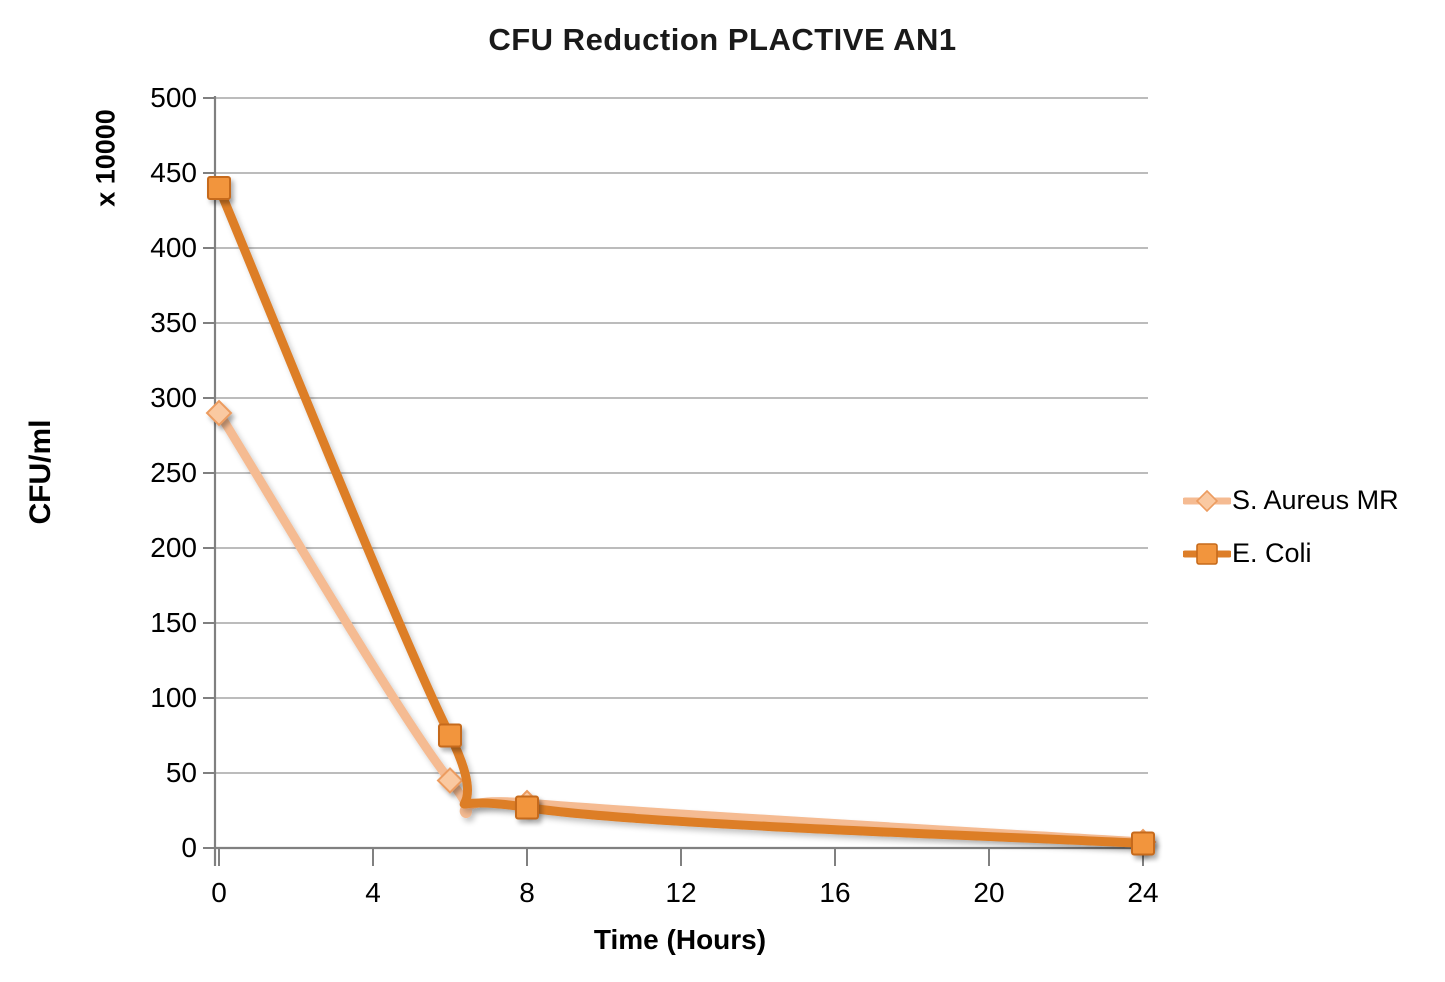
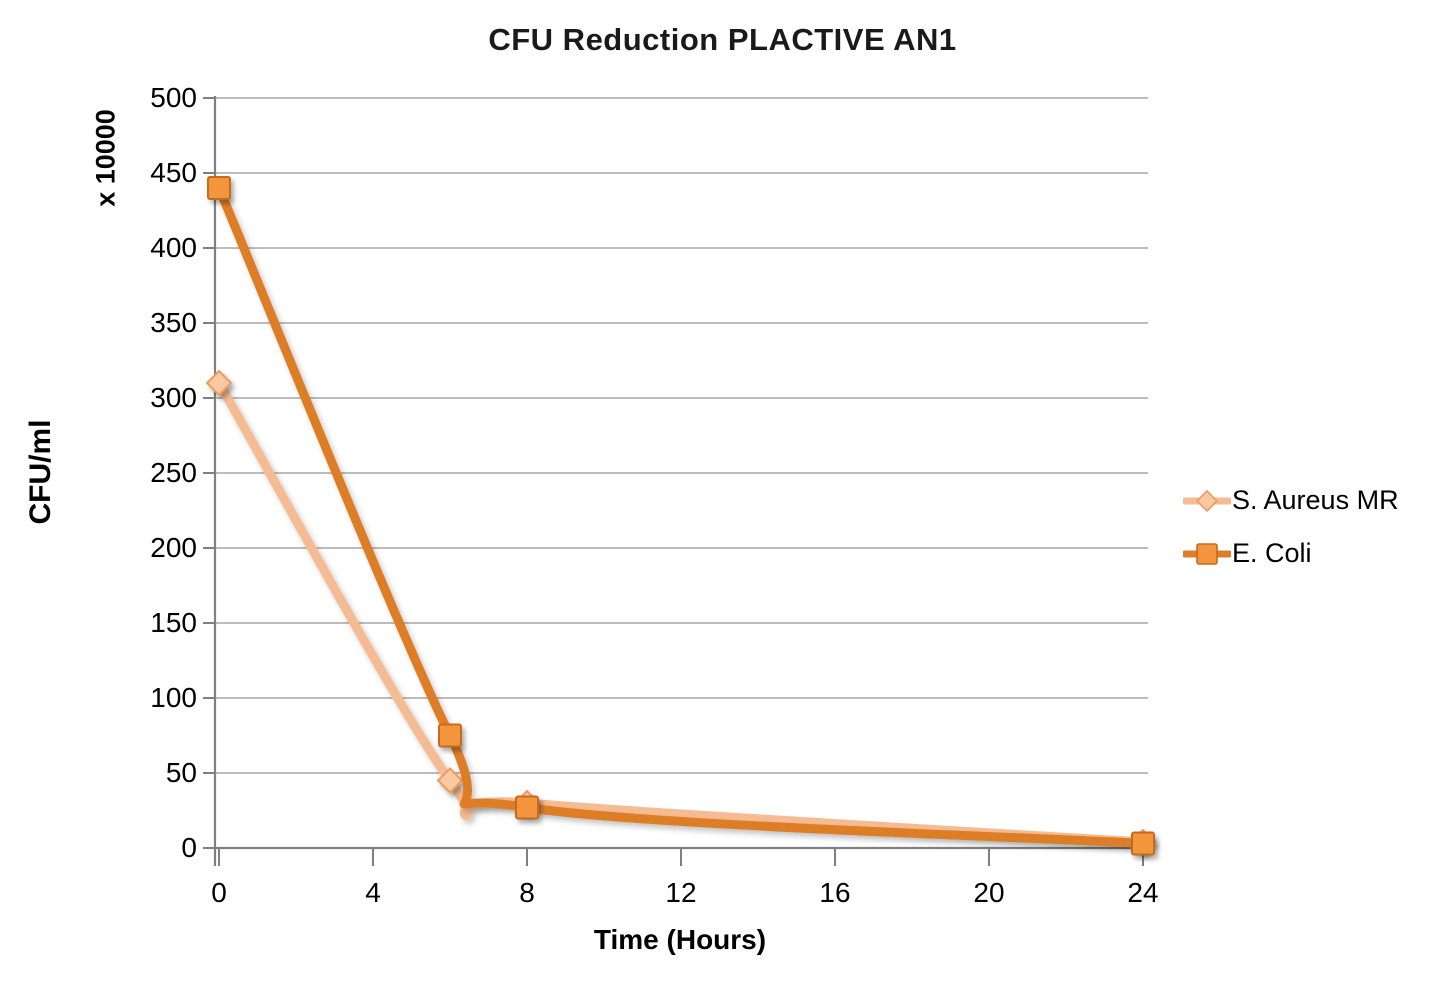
S. Aureus MR/0: 290 -> 310
